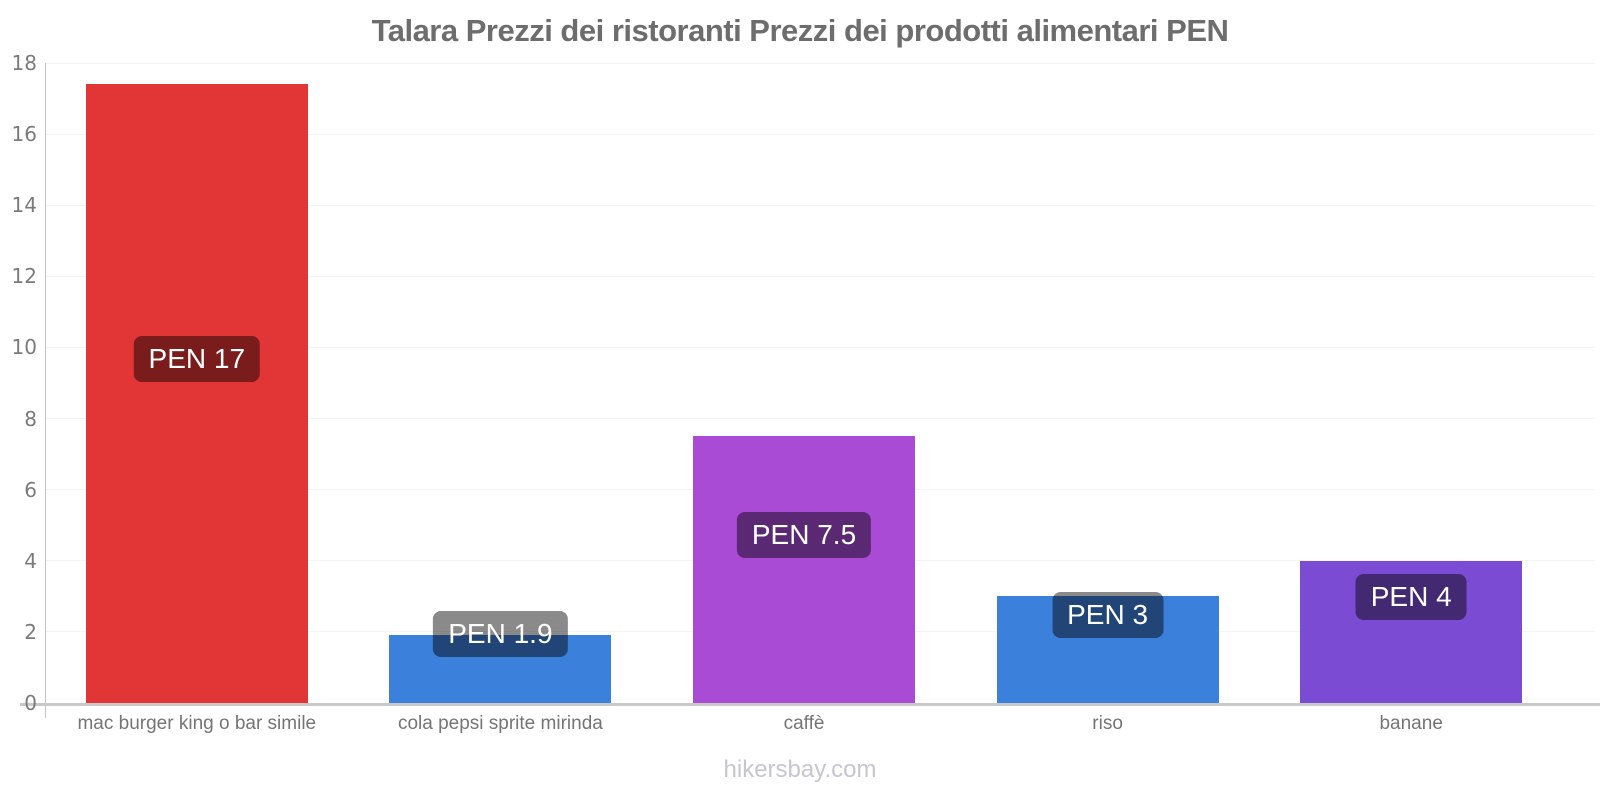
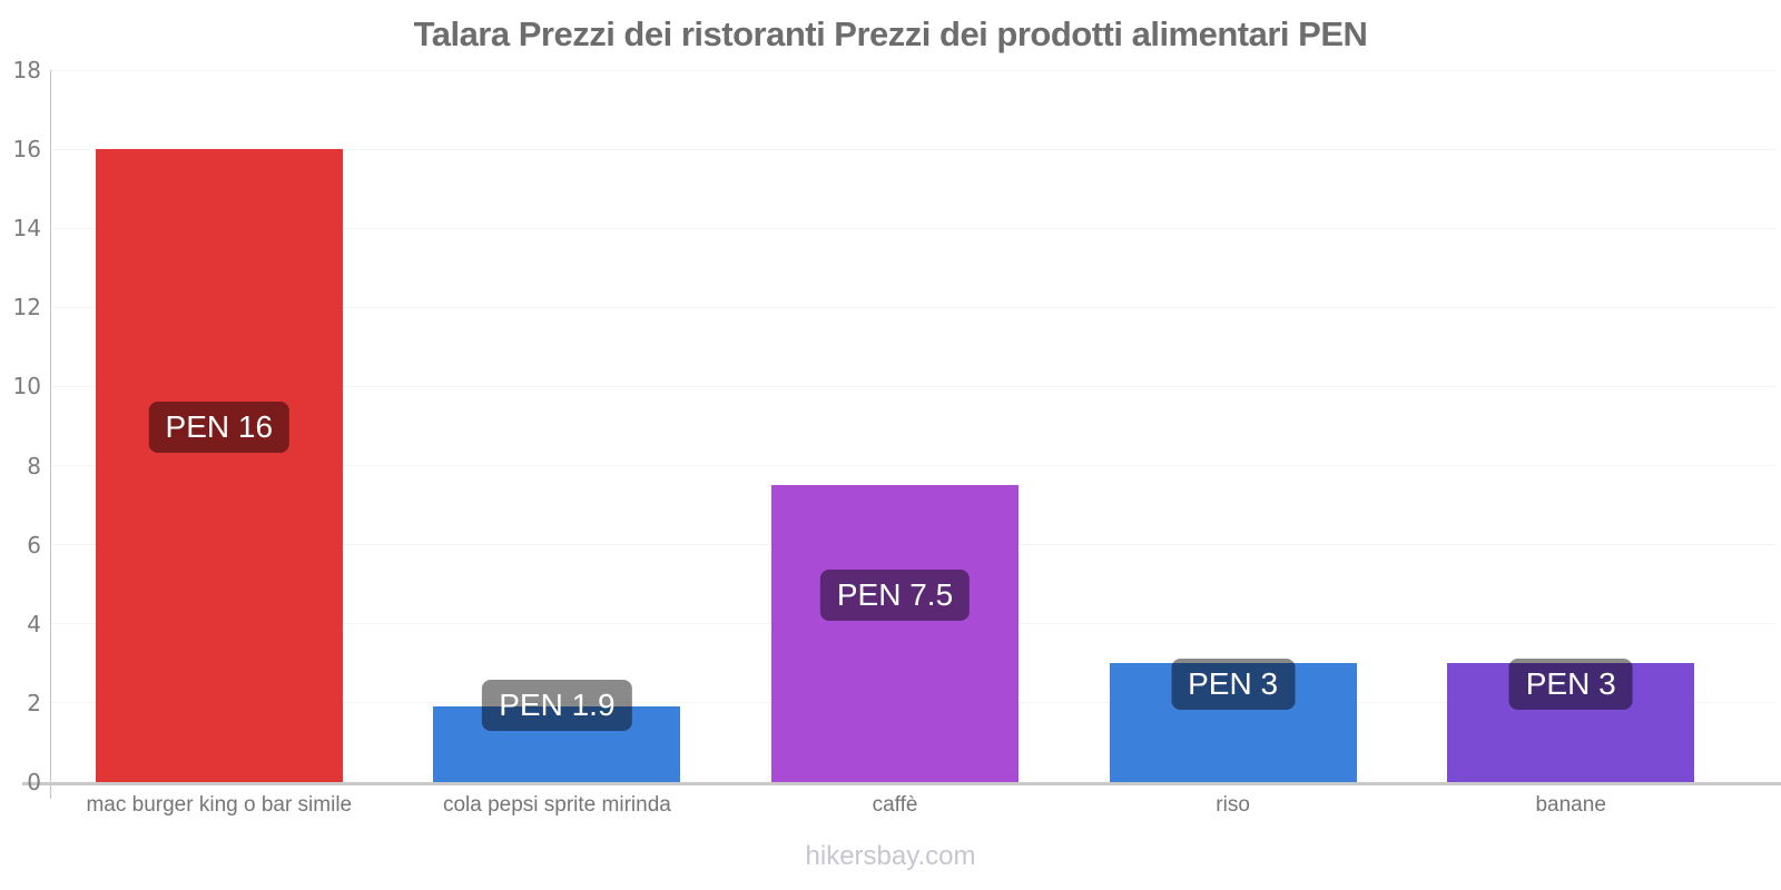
mac burger king o bar simile: 17 -> 16
banane: 4 -> 3
